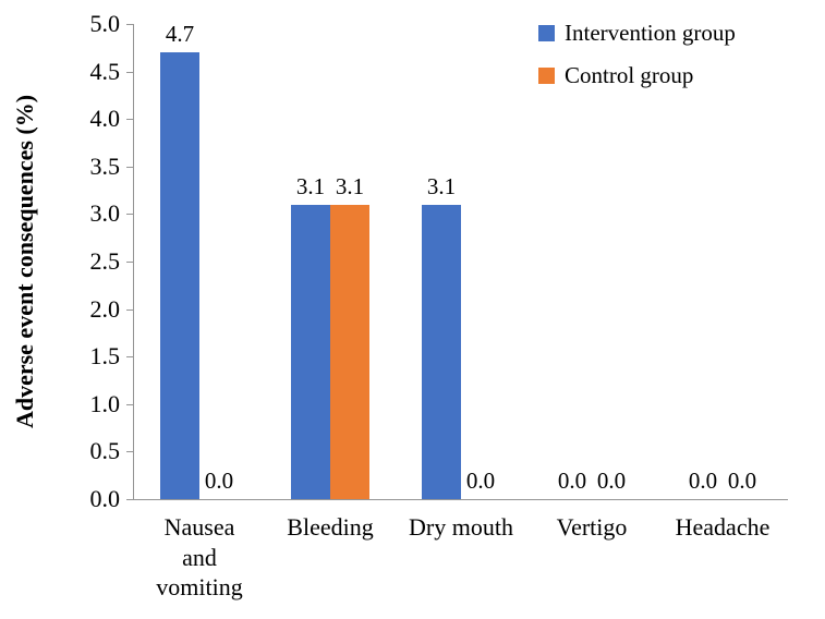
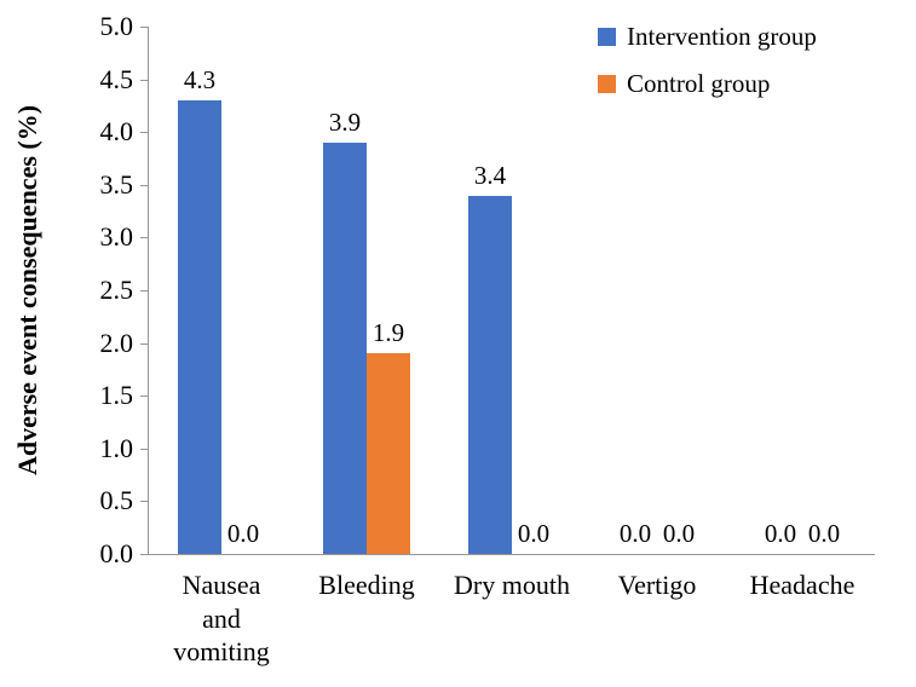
Intervention group/Nausea and vomiting: 4.7 -> 4.3
Intervention group/Bleeding: 3.1 -> 3.9
Control group/Bleeding: 3.1 -> 1.9
Intervention group/Dry mouth: 3.1 -> 3.4
